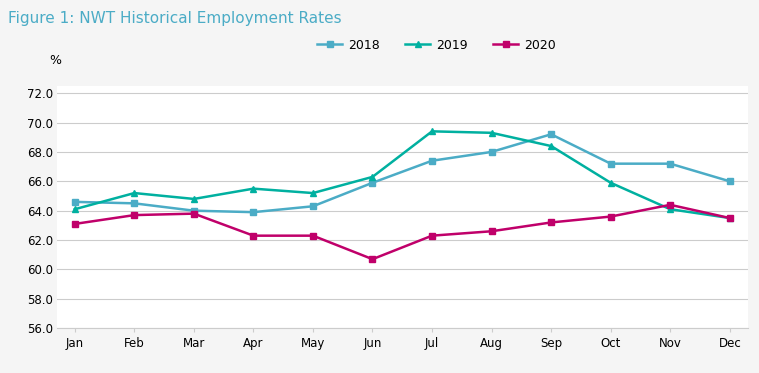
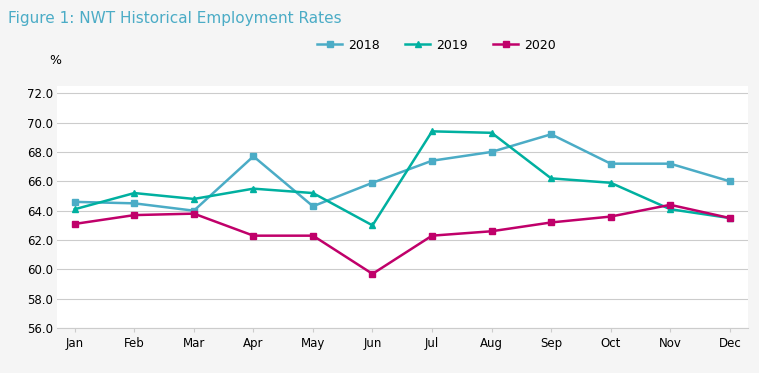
2018/Apr: 63.9 -> 67.7
2019/Jun: 66.3 -> 63.0
2020/Jun: 60.7 -> 59.7
2019/Sep: 68.4 -> 66.2
